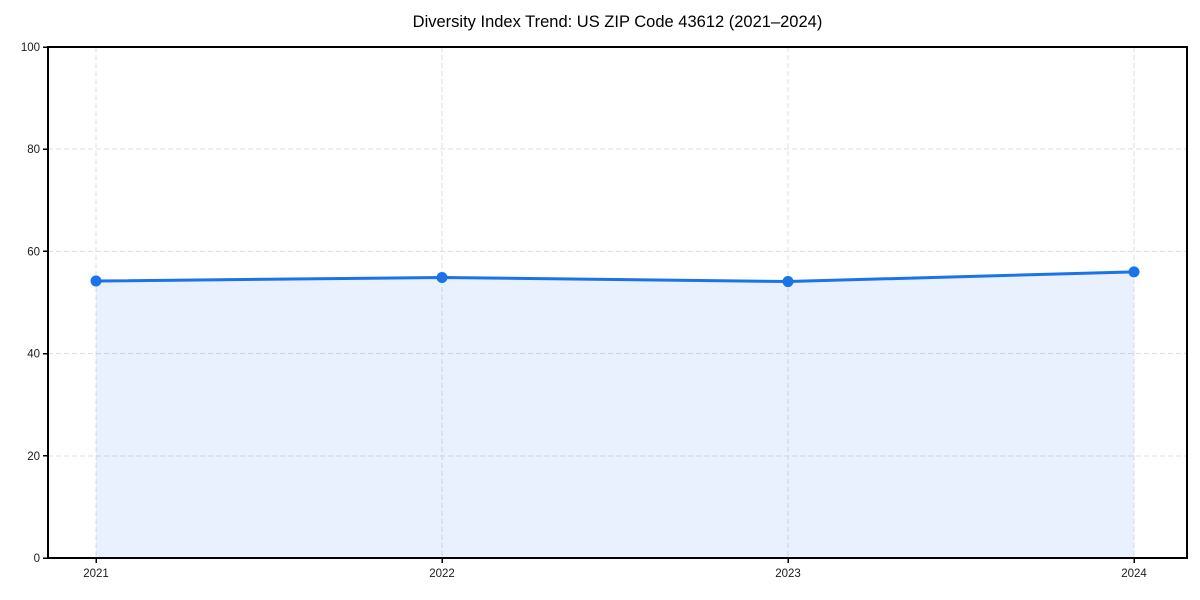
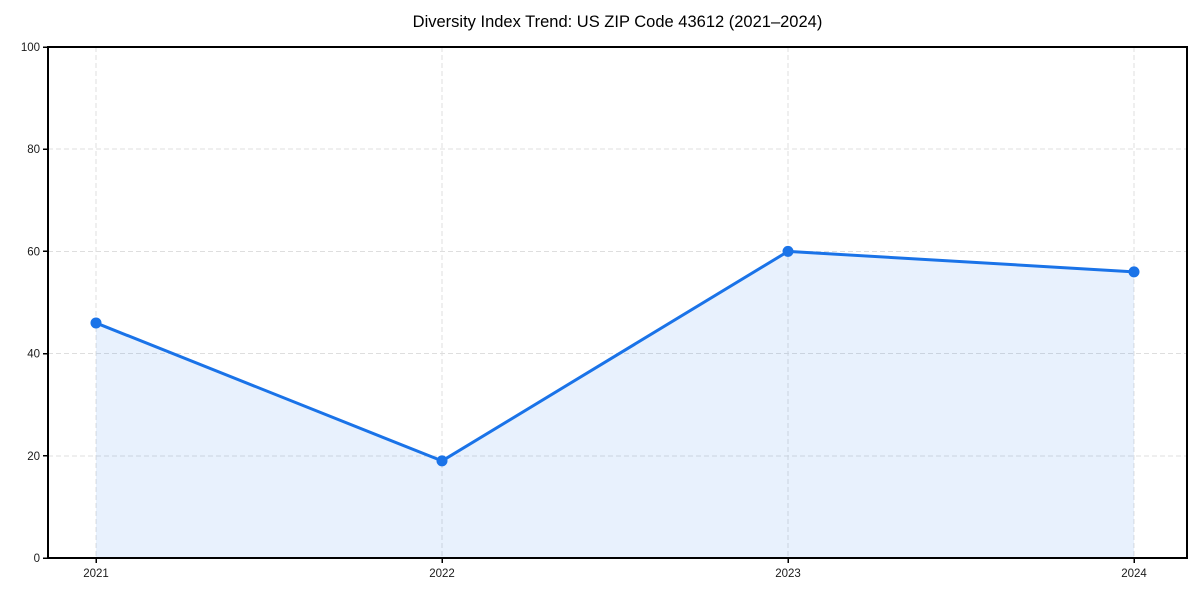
2021: 54 -> 46
2022: 55 -> 19
2023: 54 -> 60
